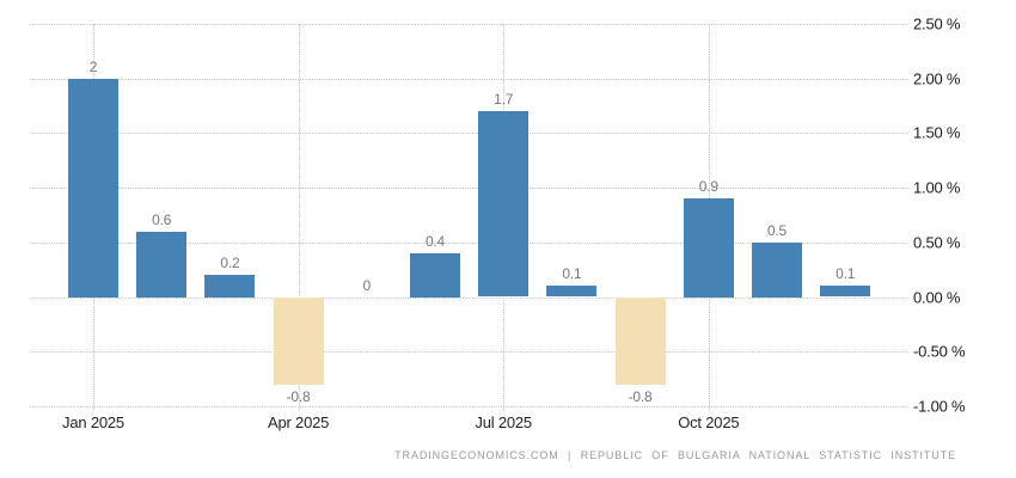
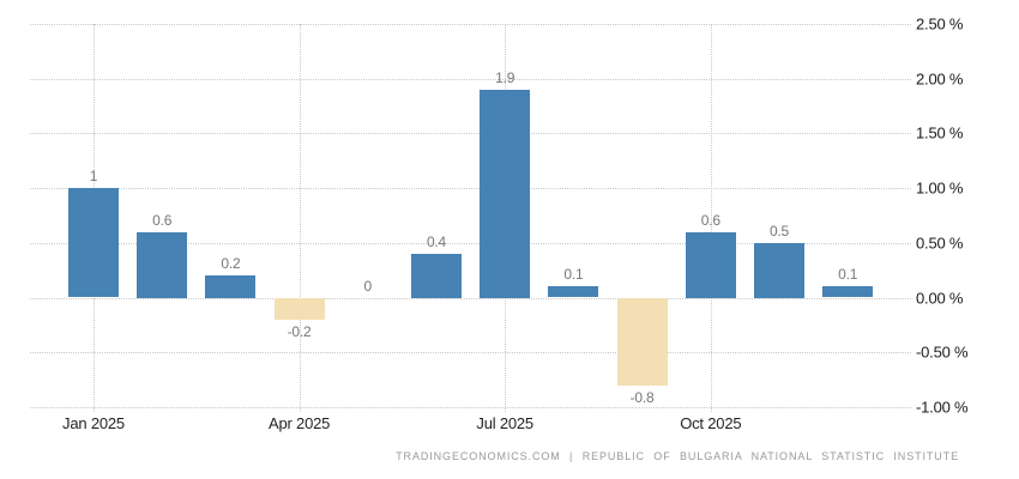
Jan 2025: 2 -> 1
Apr 2025: -0.8 -> -0.2
Jul 2025: 1.7 -> 1.9
Oct 2025: 0.9 -> 0.6
